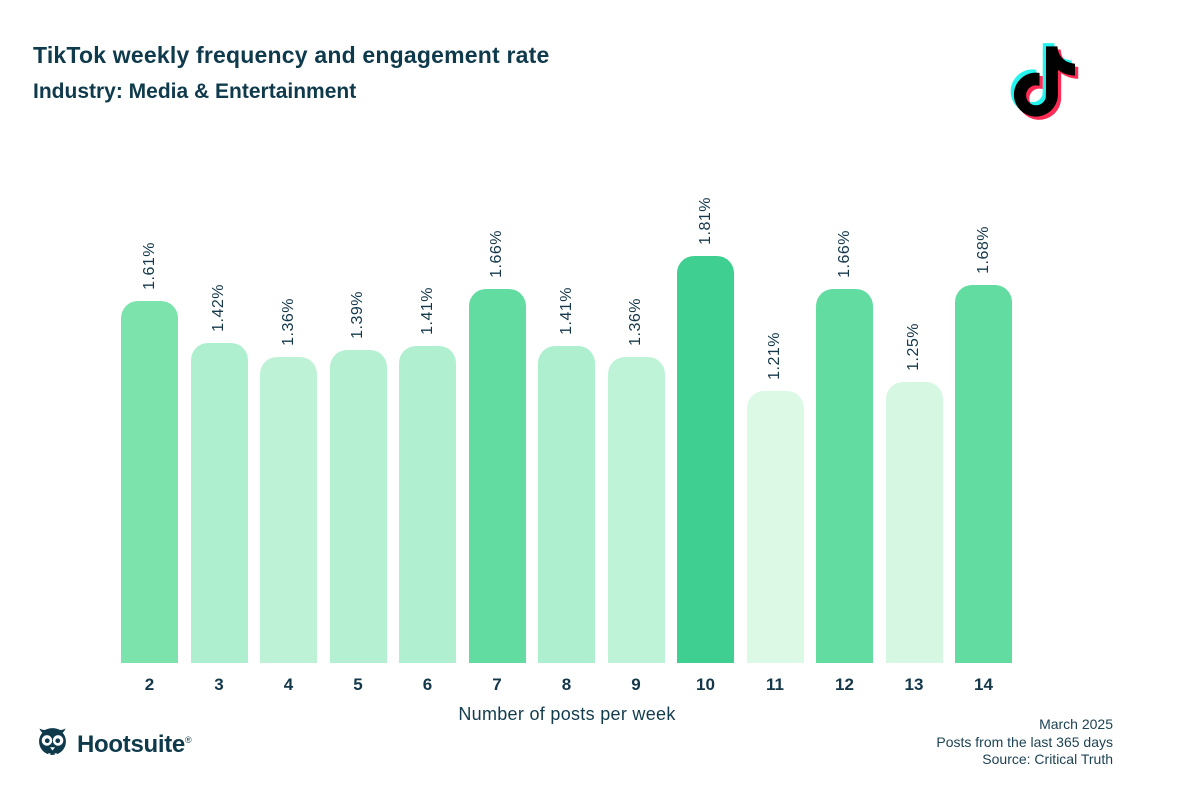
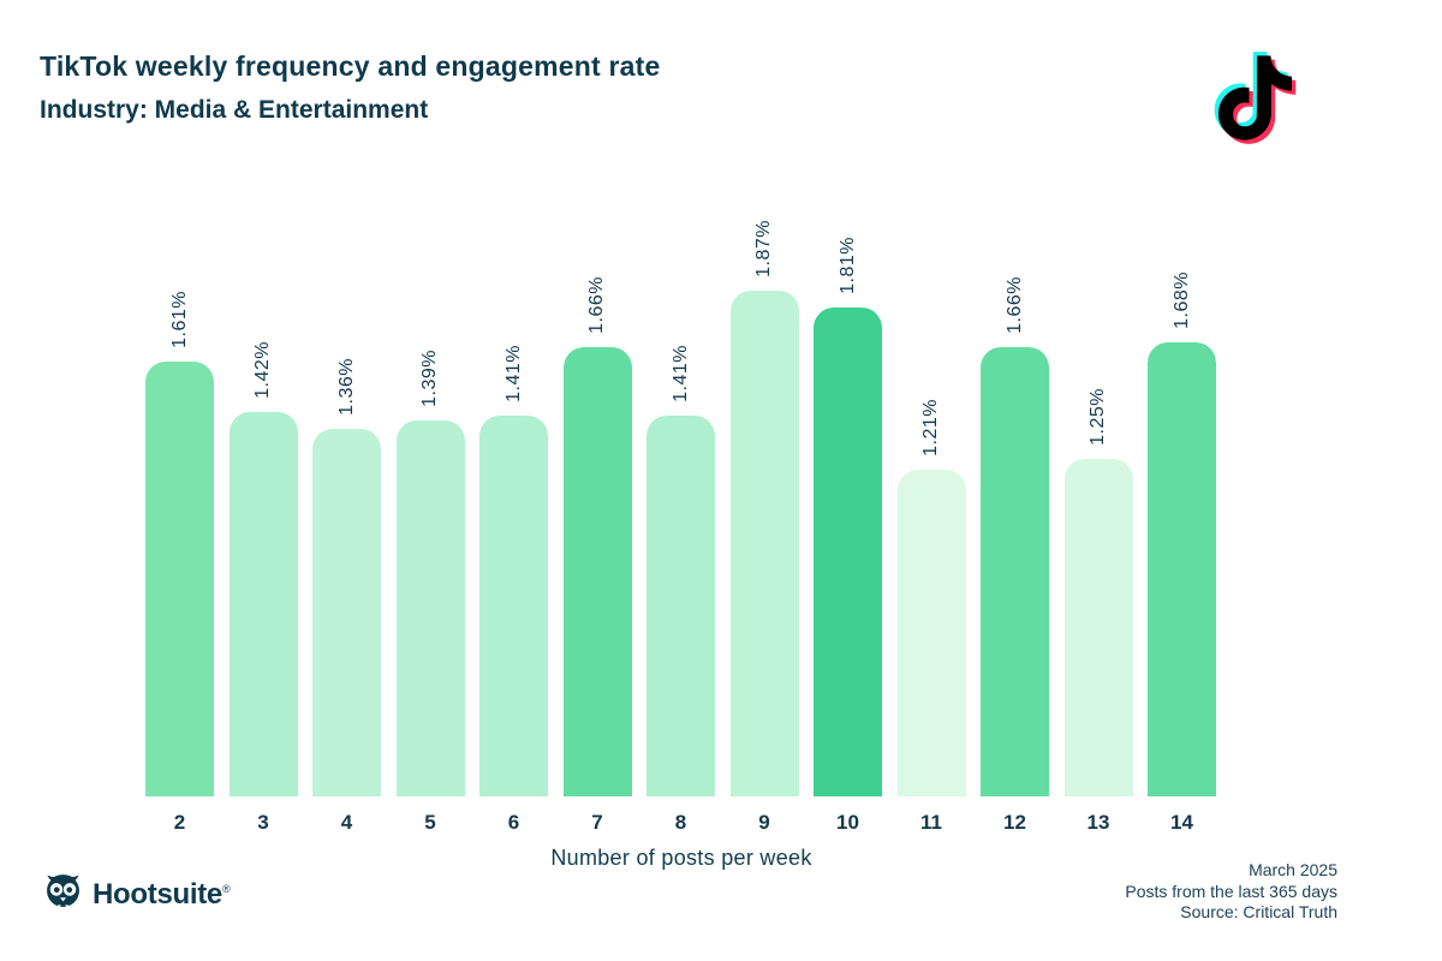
9: 1.36% -> 1.87%
